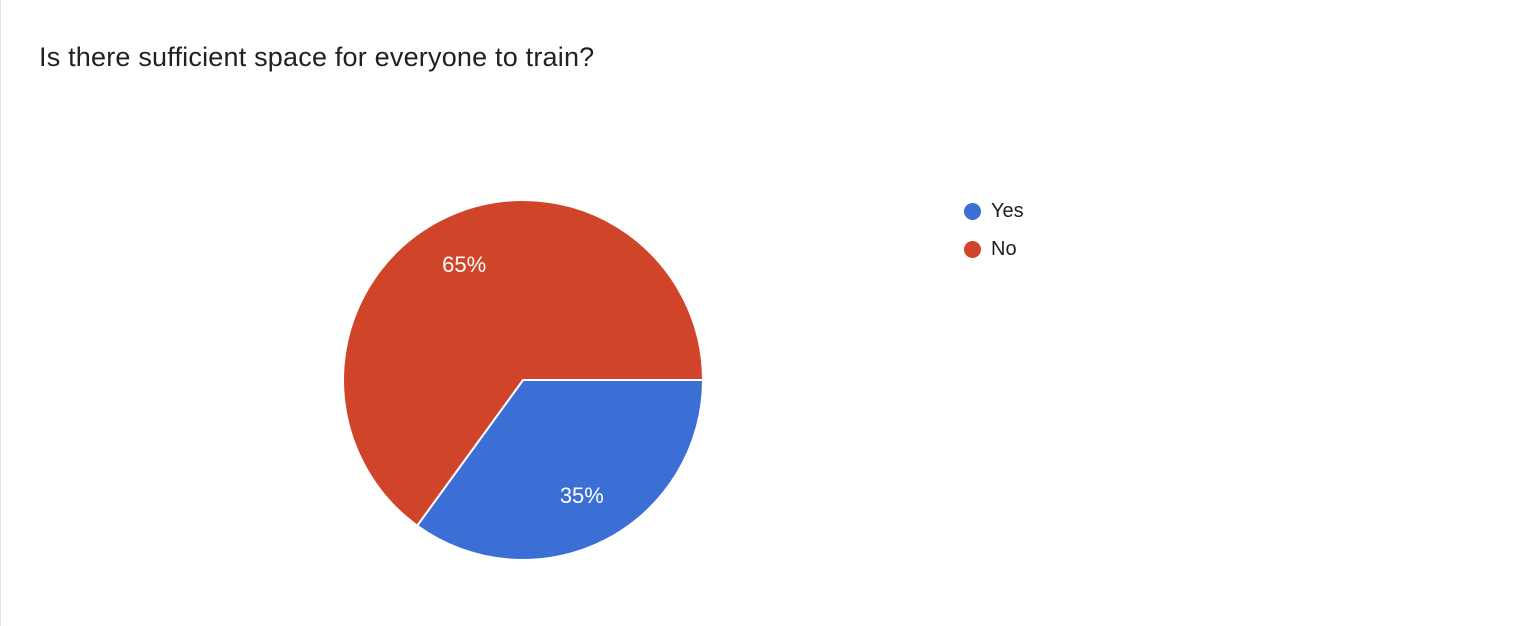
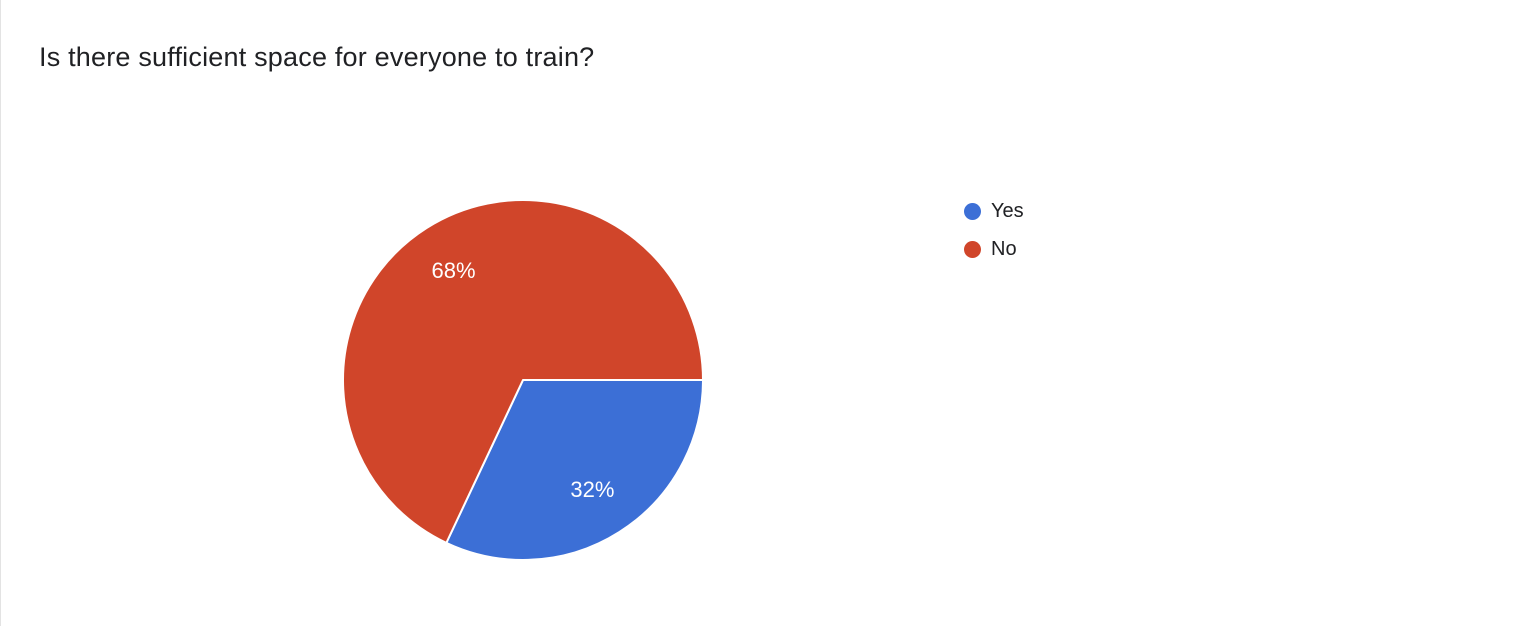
Yes: 35% -> 32%
No: 65% -> 68%
